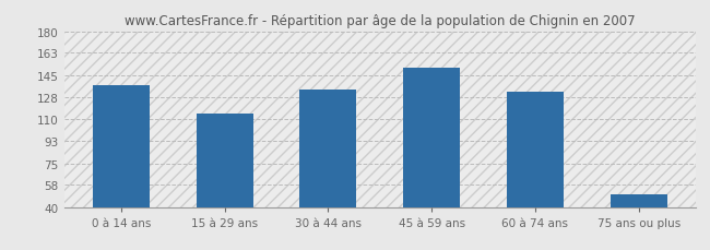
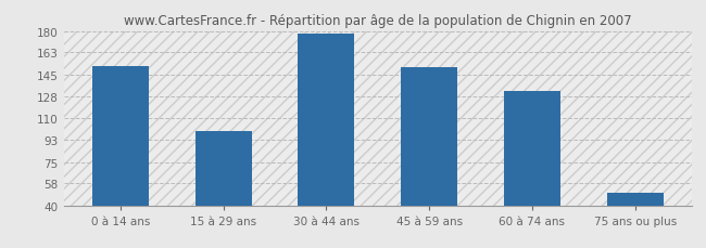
0 à 14 ans: 137 -> 152
15 à 29 ans: 115 -> 100
30 à 44 ans: 134 -> 178
